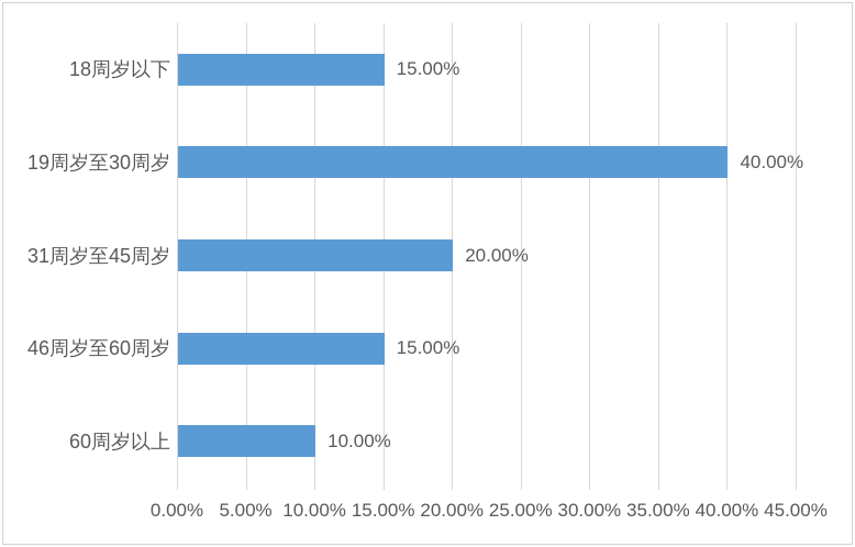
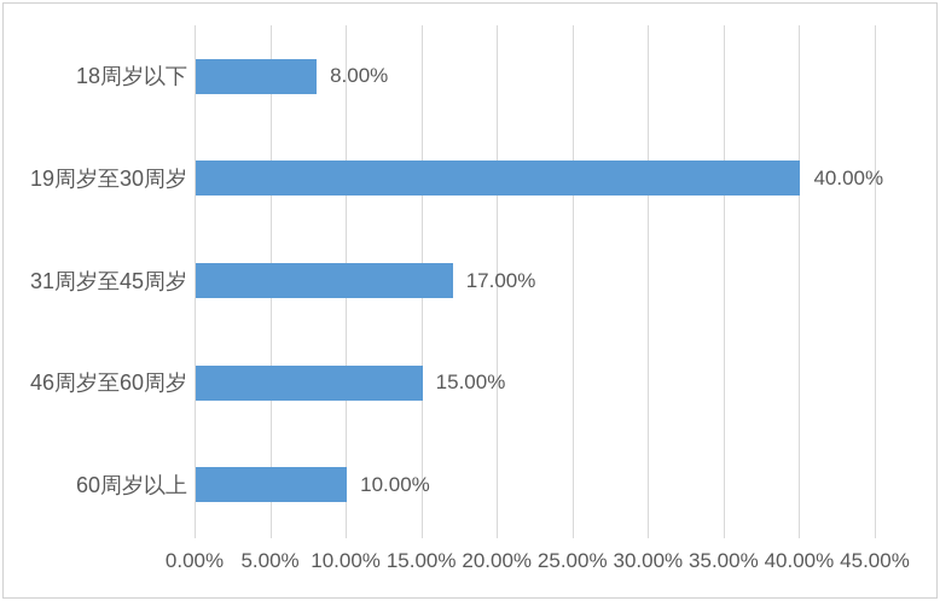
18周岁以下: 15.00% -> 8.00%
31周岁至45周岁: 20.00% -> 17.00%
